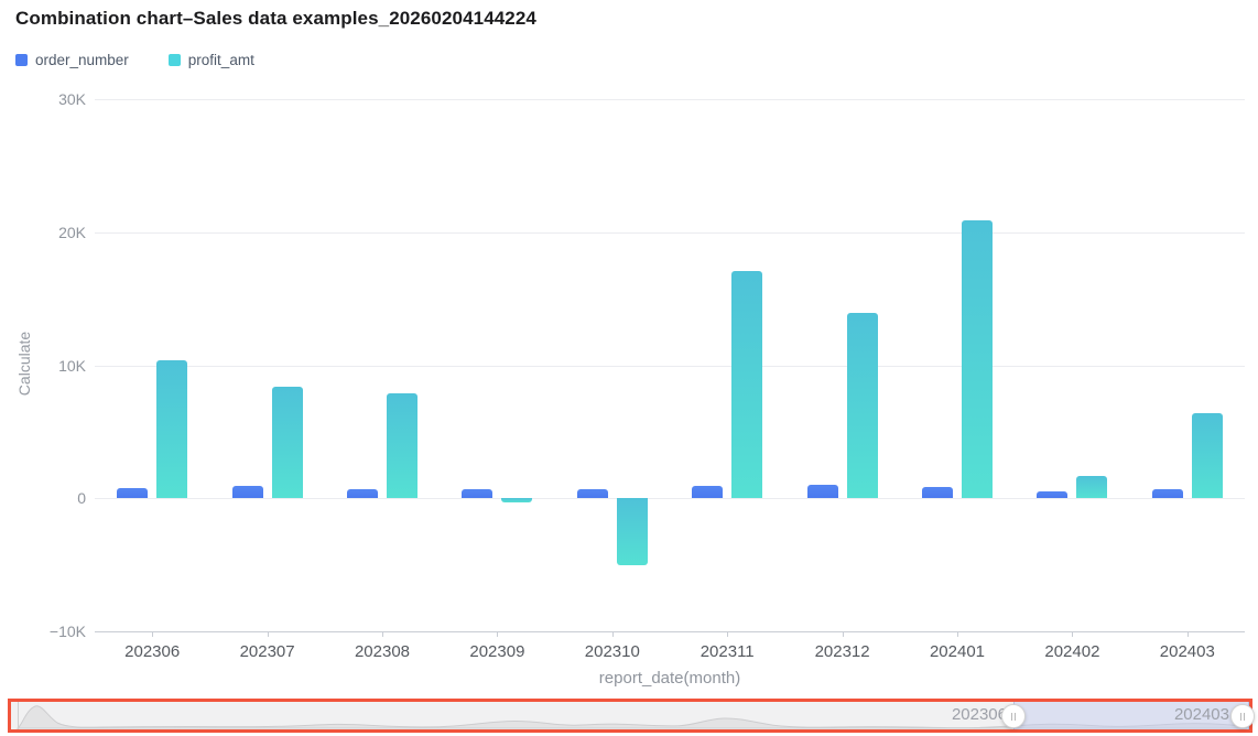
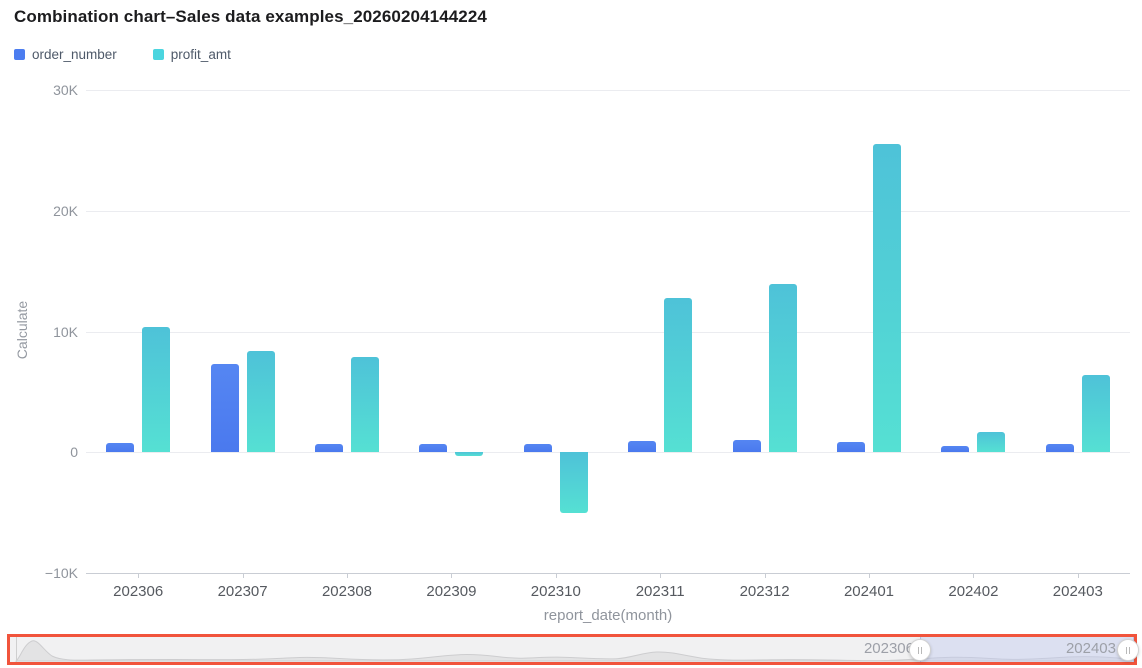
order_number/202307: 0.9K -> 7.3K
profit_amt/202311: 17.1K -> 12.8K
profit_amt/202401: 20.9K -> 25.5K
